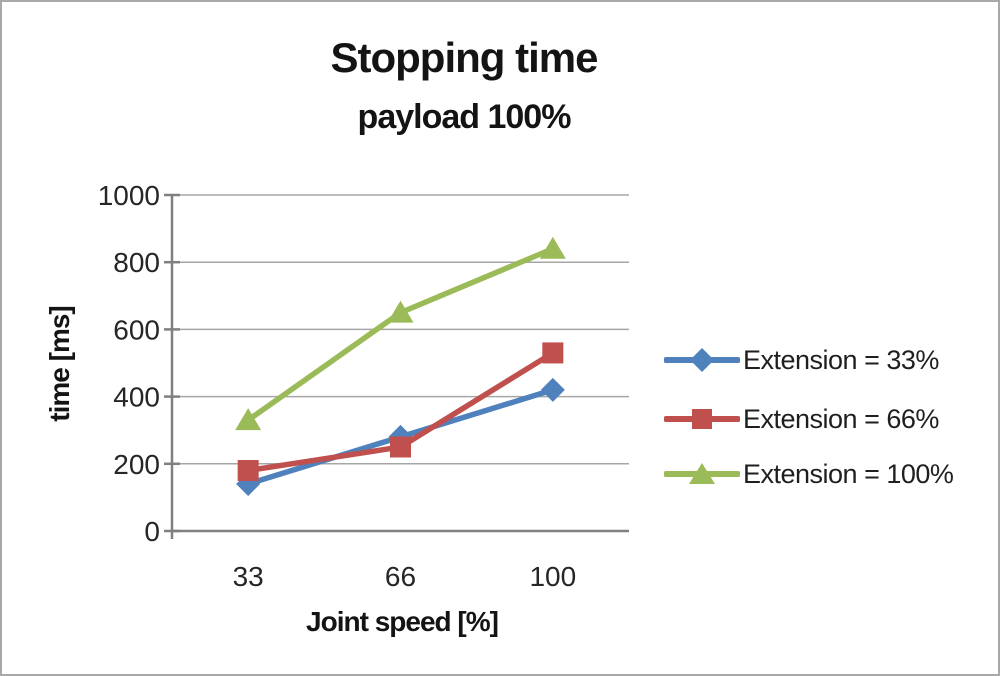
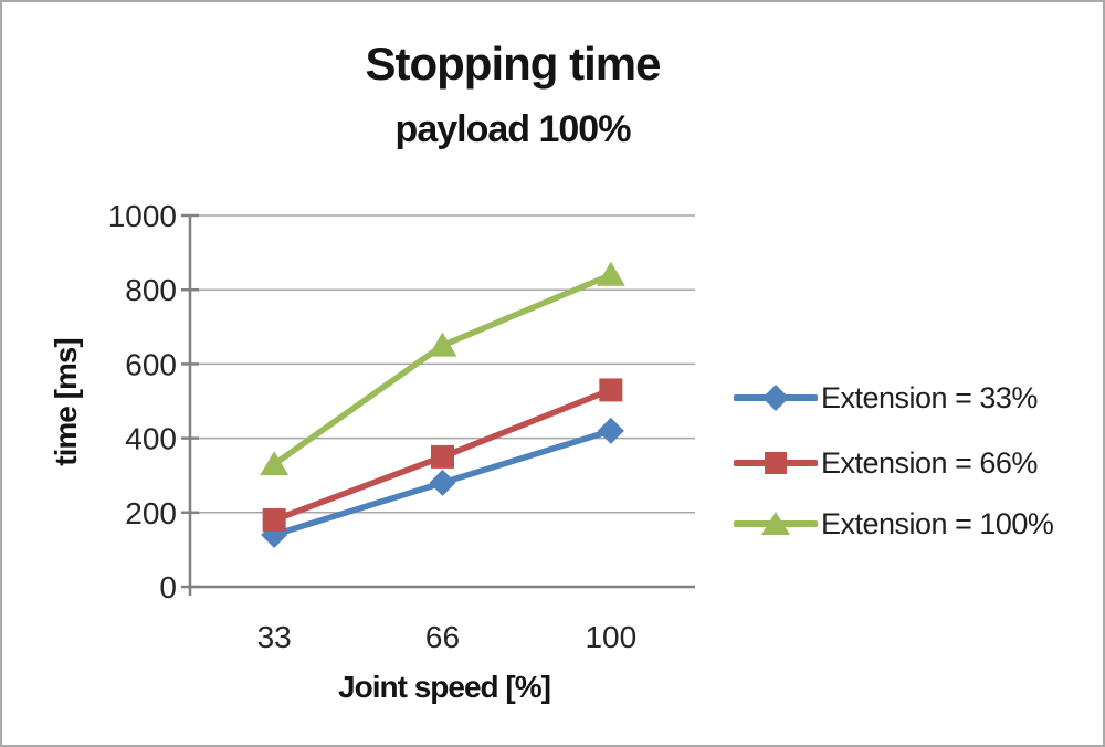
Extension = 66%/66: 250 -> 350
